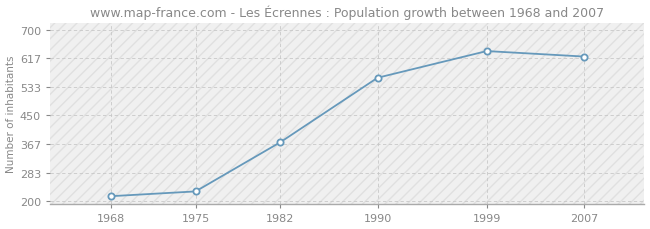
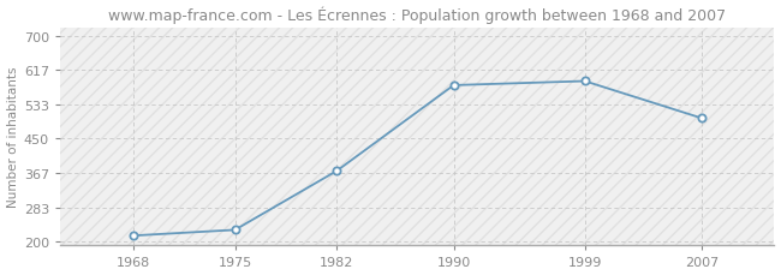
1990: 560 -> 580
1999: 638 -> 590
2007: 622 -> 500
